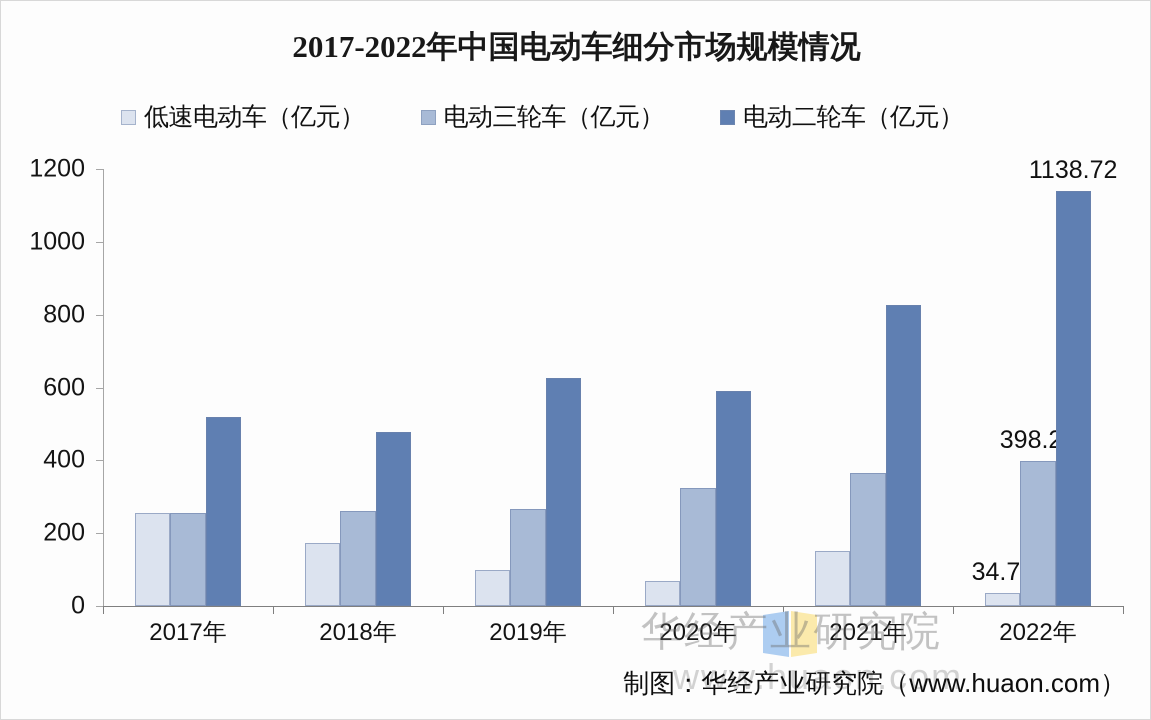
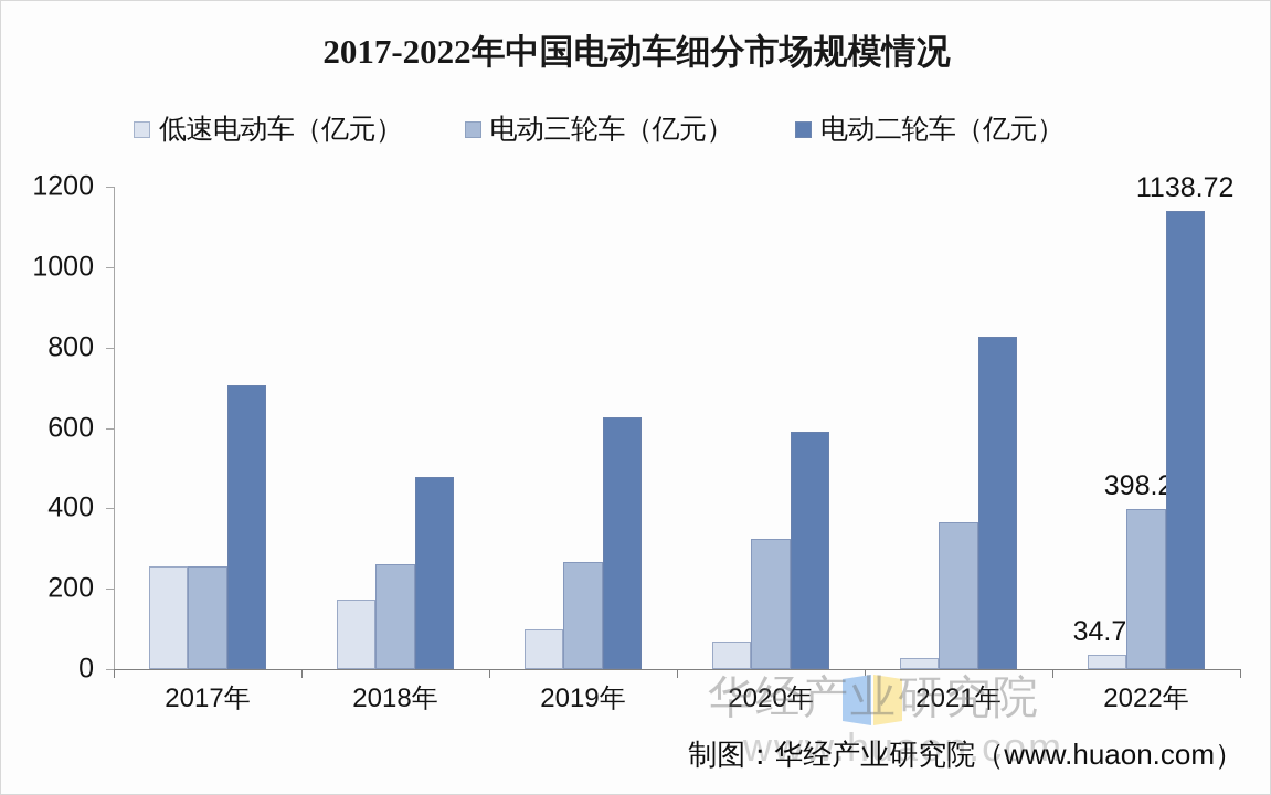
电动二轮车（亿元）/2017年: 520 -> 710
低速电动车（亿元）/2021年: 150 -> 30
